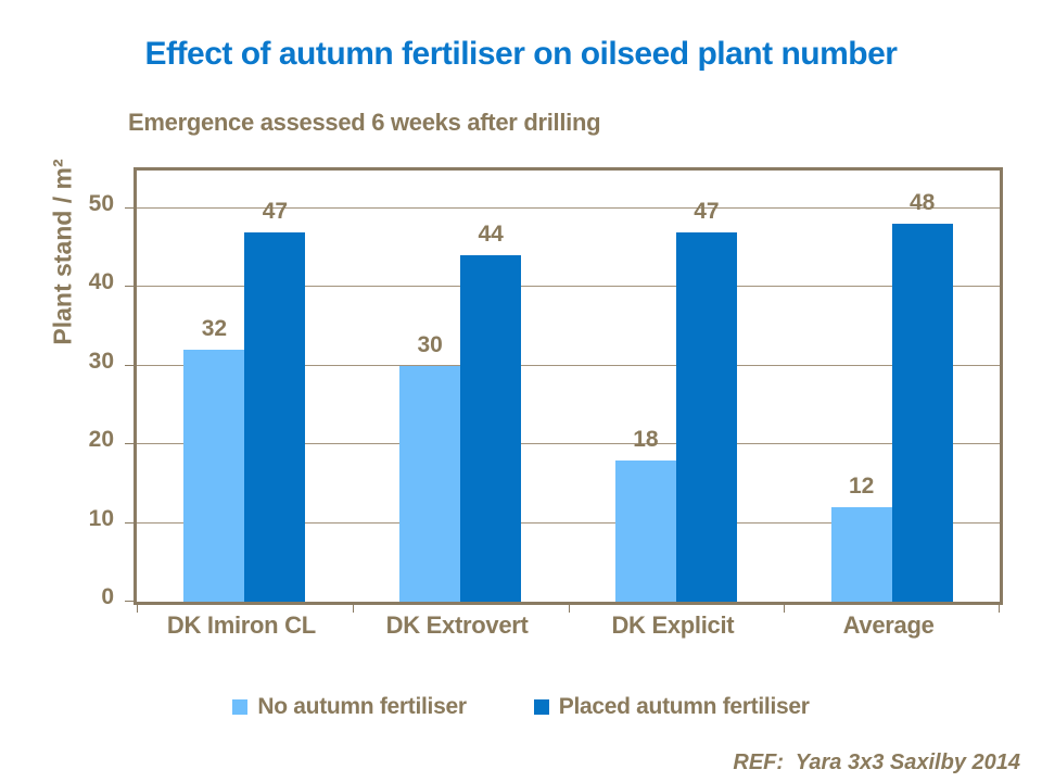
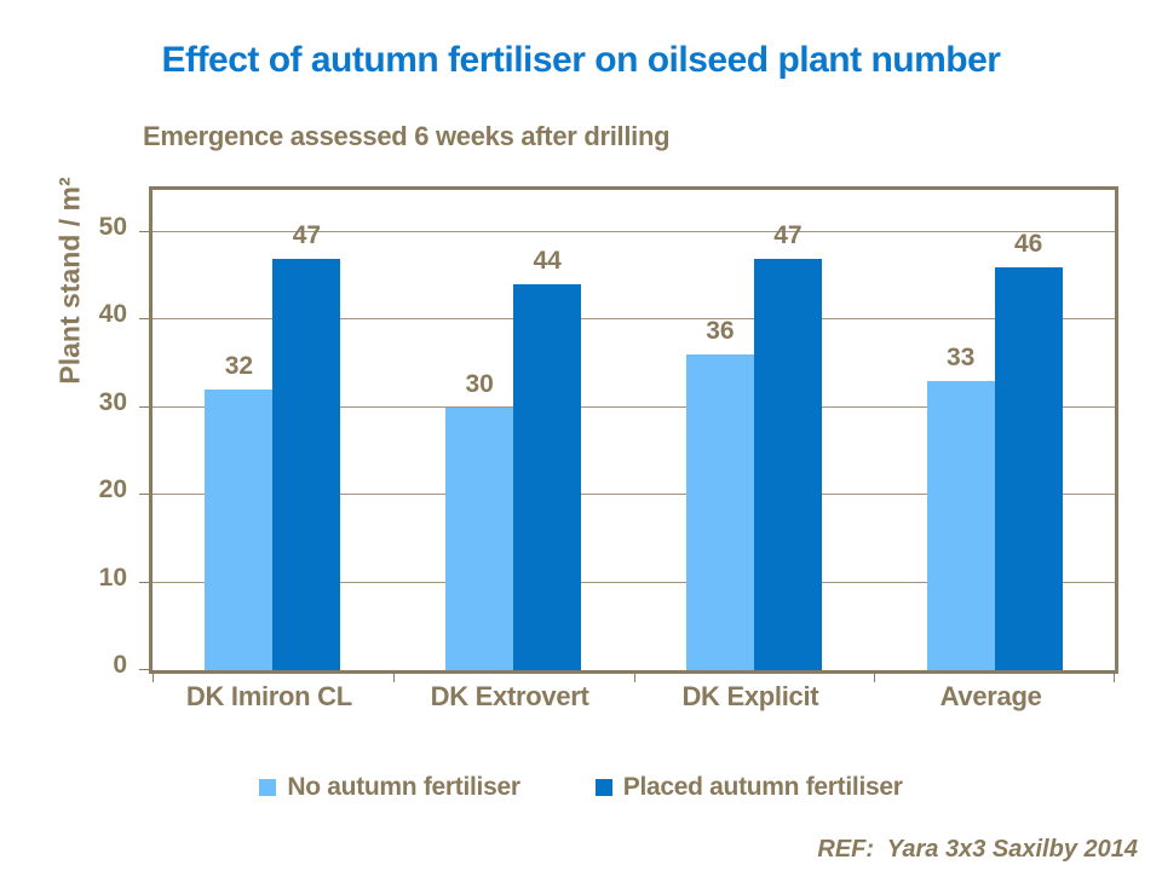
No autumn fertiliser/DK Explicit: 18 -> 36
No autumn fertiliser/Average: 12 -> 33
Placed autumn fertiliser/Average: 48 -> 46
